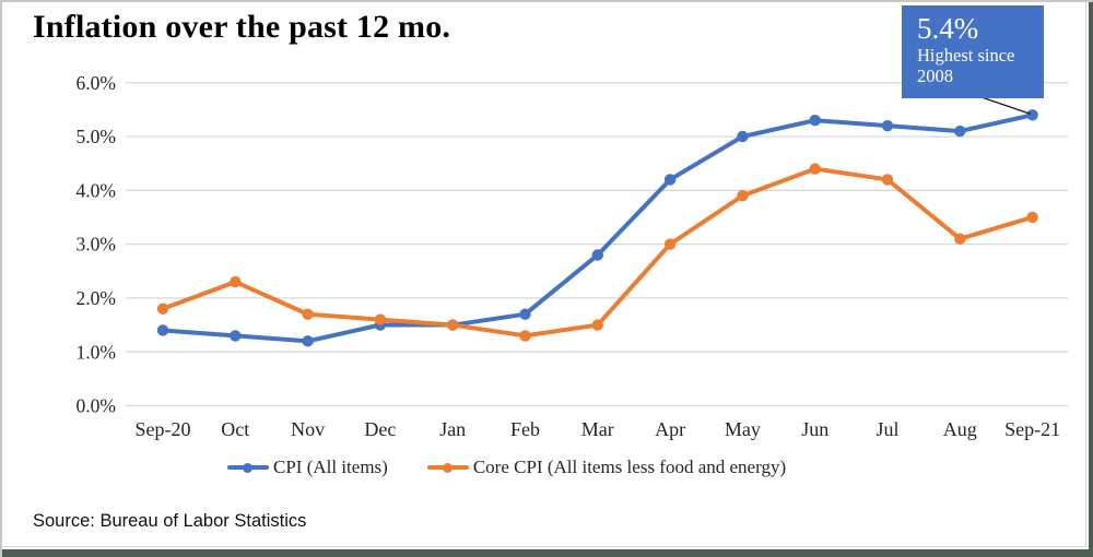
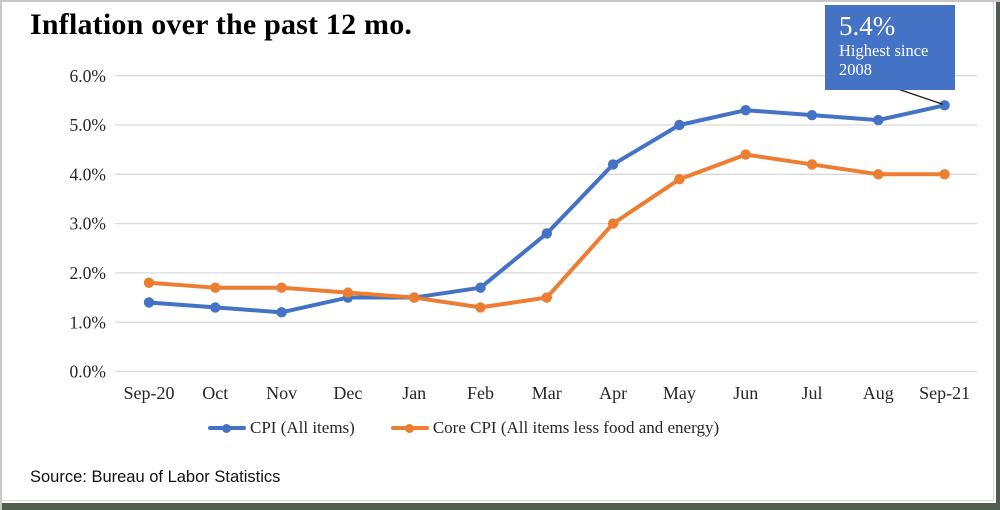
Core CPI (All items less food and energy)/Oct: 2.3% -> 1.7%
Core CPI (All items less food and energy)/Aug: 3.1% -> 4.0%
Core CPI (All items less food and energy)/Sep-21: 3.5% -> 4.0%
